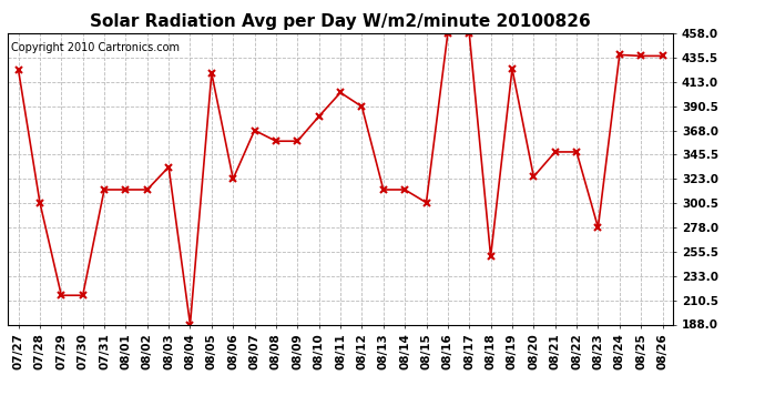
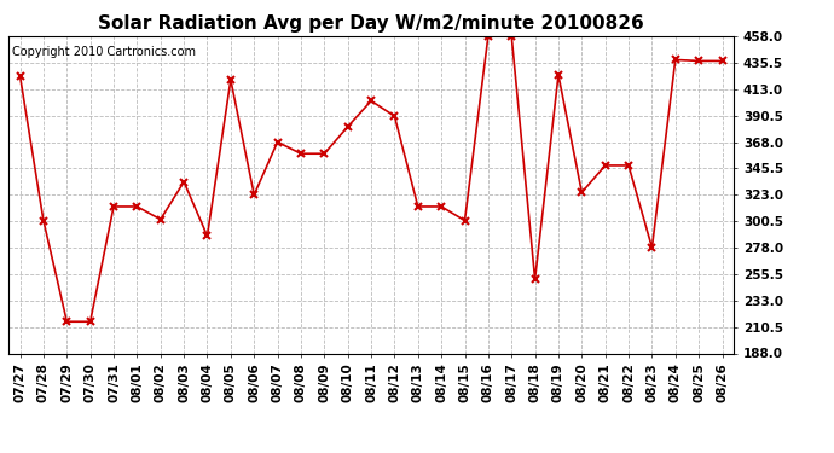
08/02: 313 -> 302
08/04: 188 -> 288
